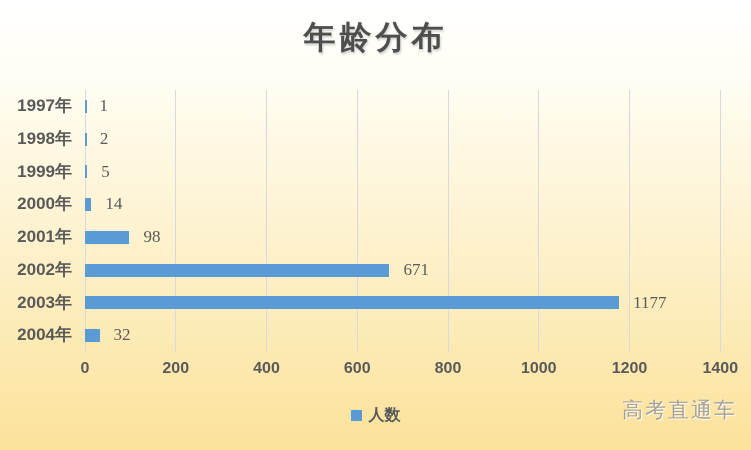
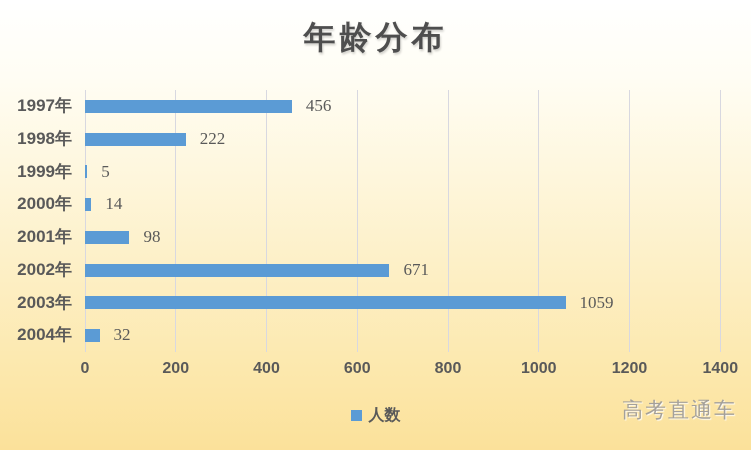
1997年: 1 -> 456
1998年: 2 -> 222
2003年: 1177 -> 1059
